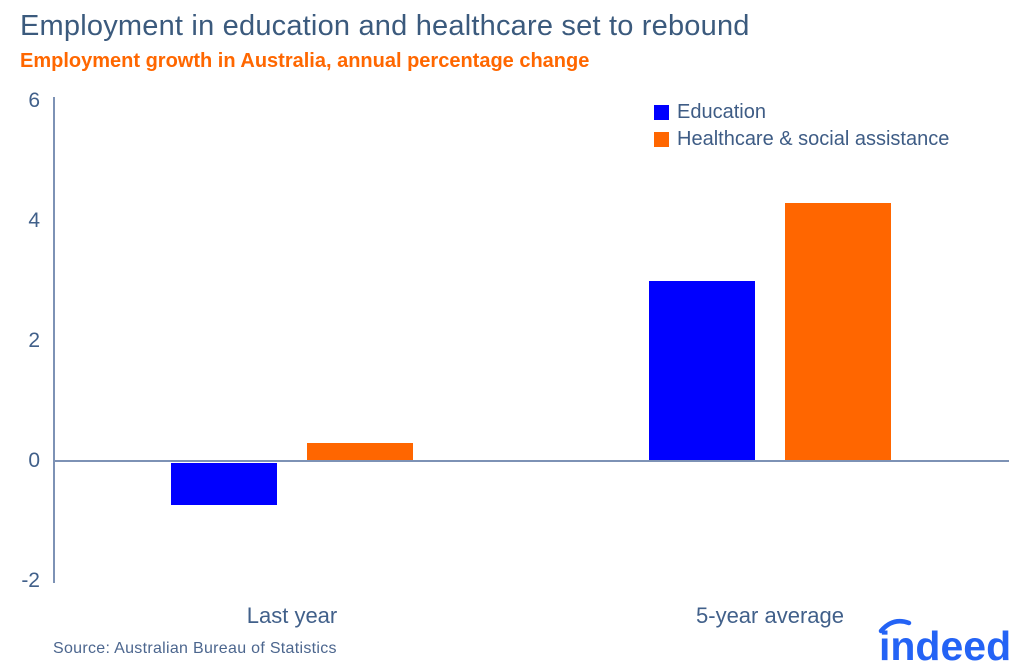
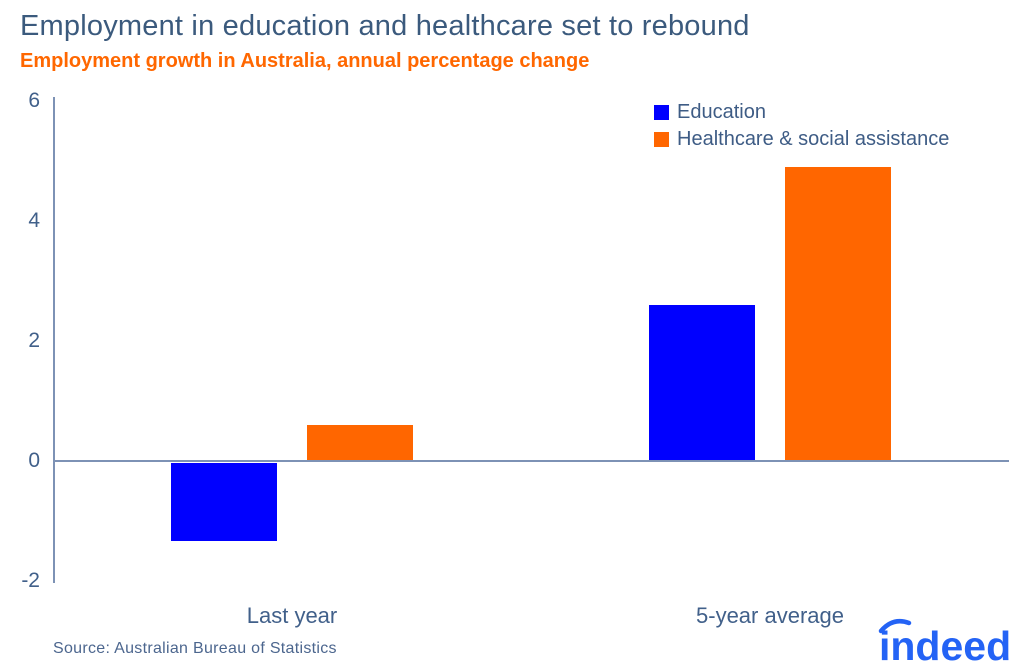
Education/Last year: -0.7 -> -1.3
Healthcare & social assistance/Last year: 0.3 -> 0.6
Education/5-year average: 3.0 -> 2.6
Healthcare & social assistance/5-year average: 4.3 -> 4.9
